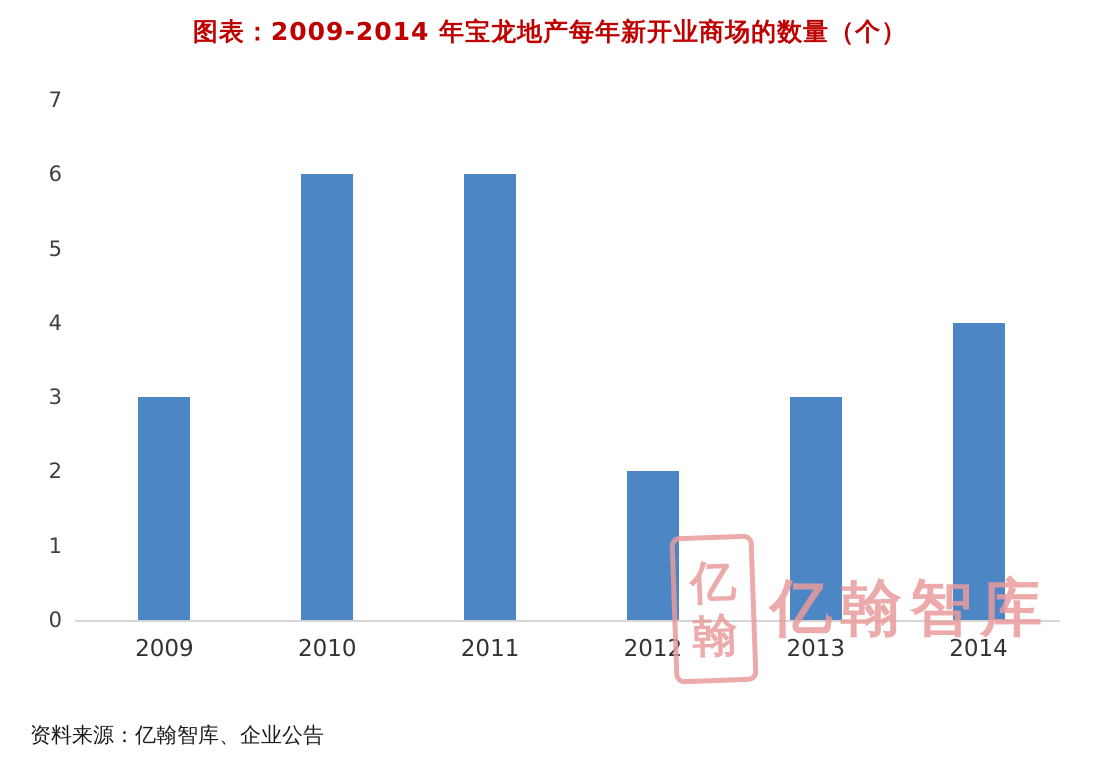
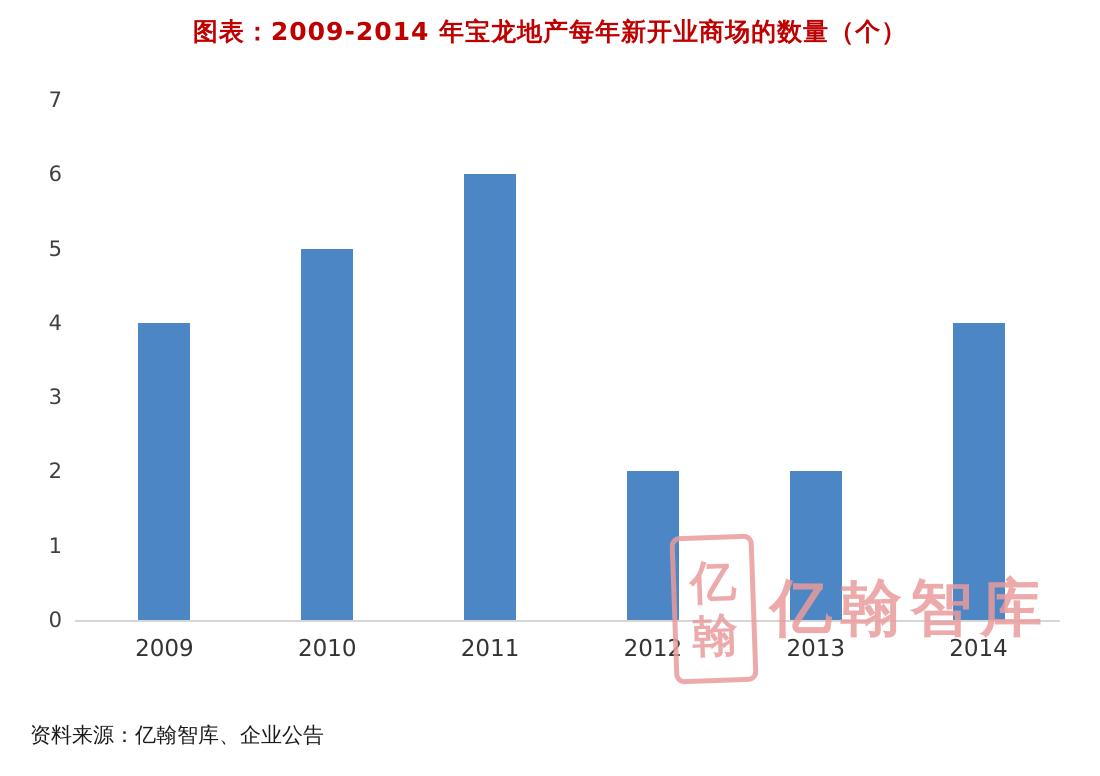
2009: 3 -> 4
2010: 6 -> 5
2013: 3 -> 2
